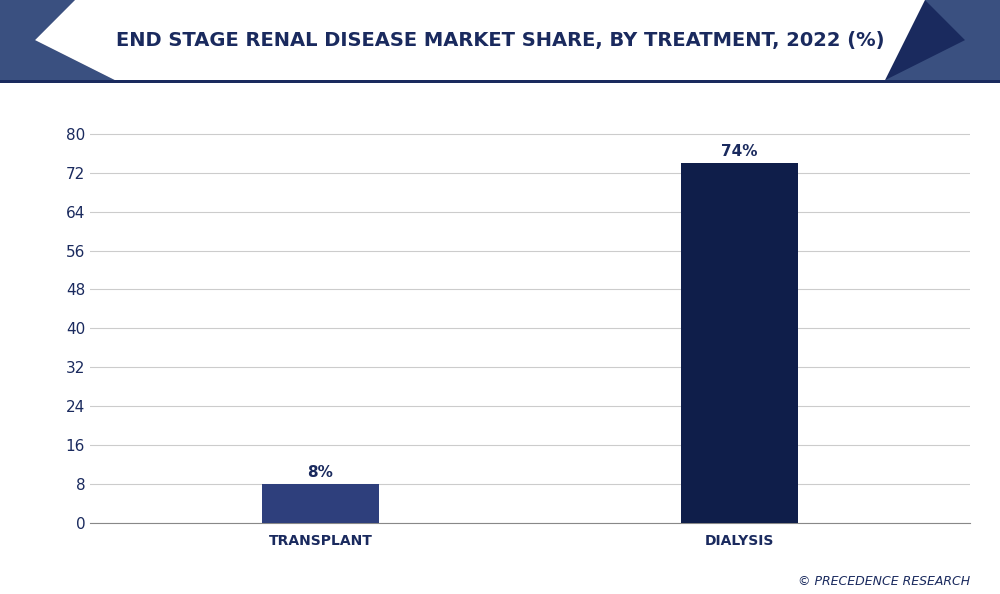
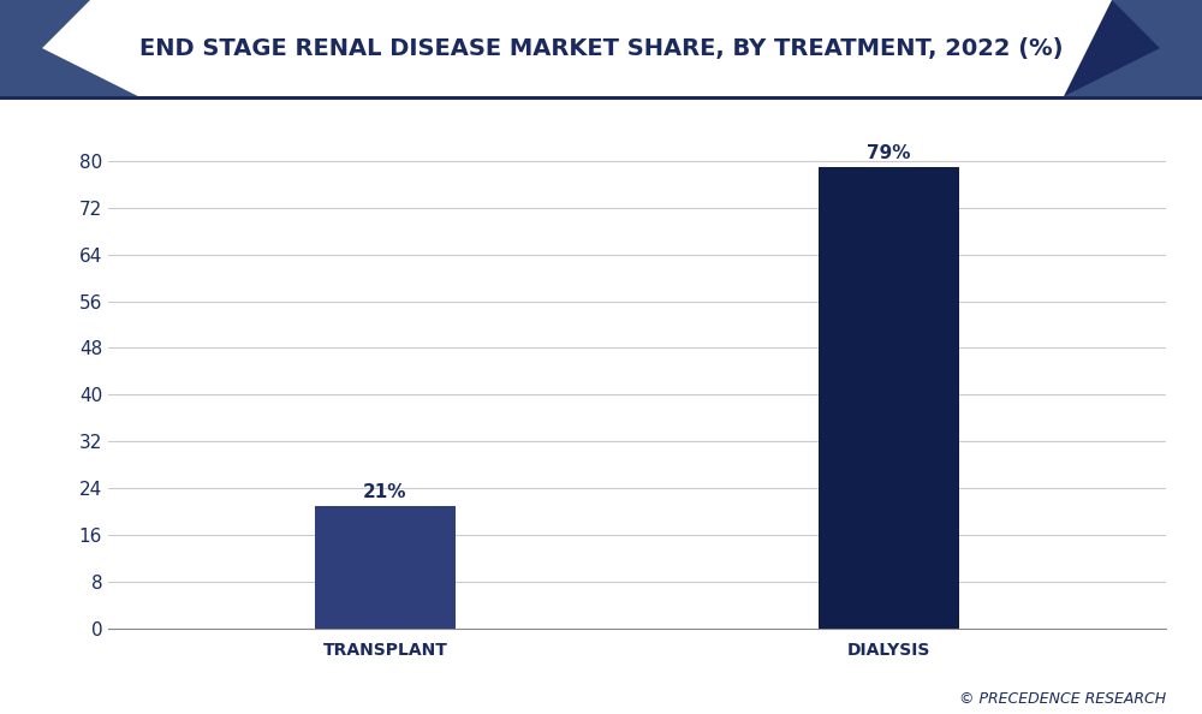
TRANSPLANT: 8% -> 21%
DIALYSIS: 74% -> 79%
